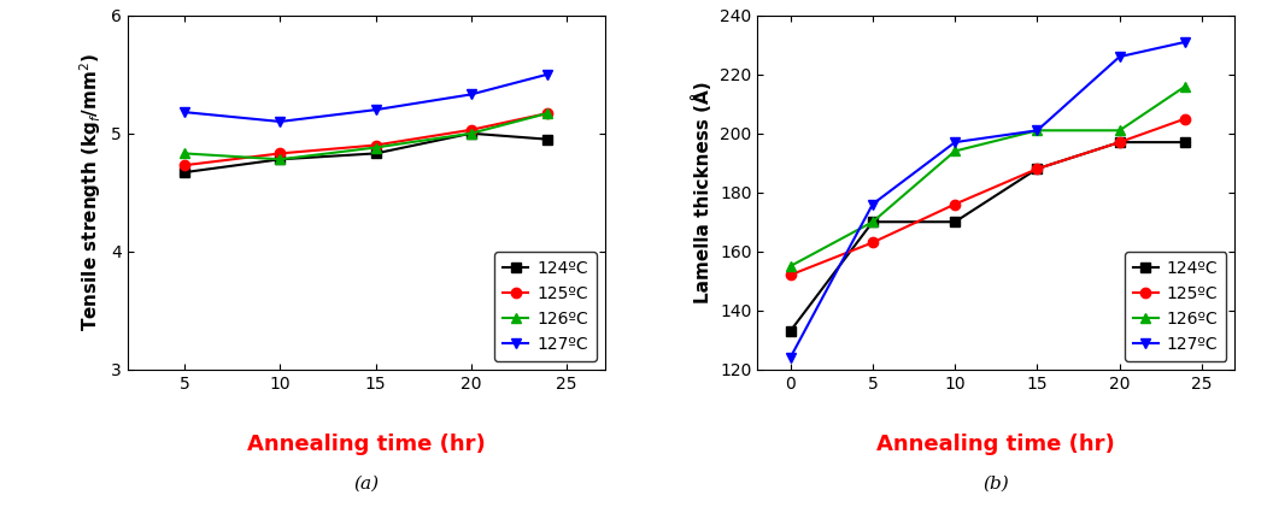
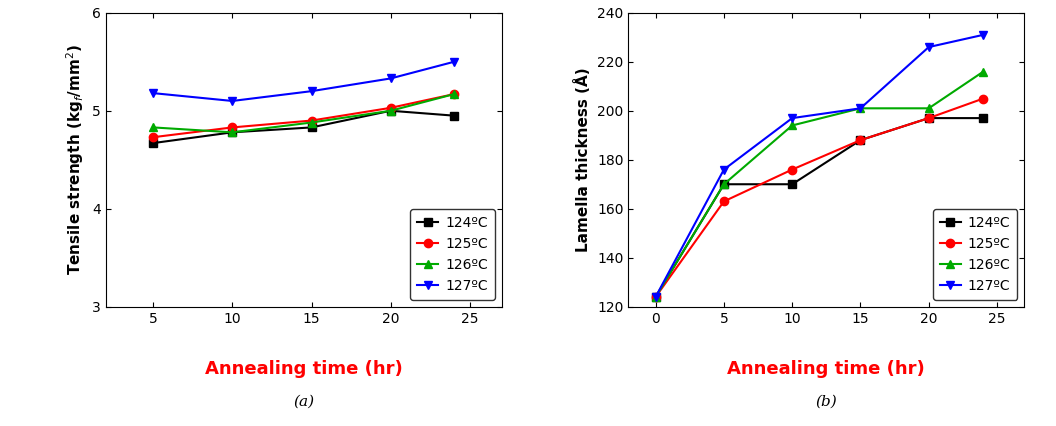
124ºC/0: 133 -> 124
125ºC/0: 152 -> 124
126ºC/0: 155 -> 124
